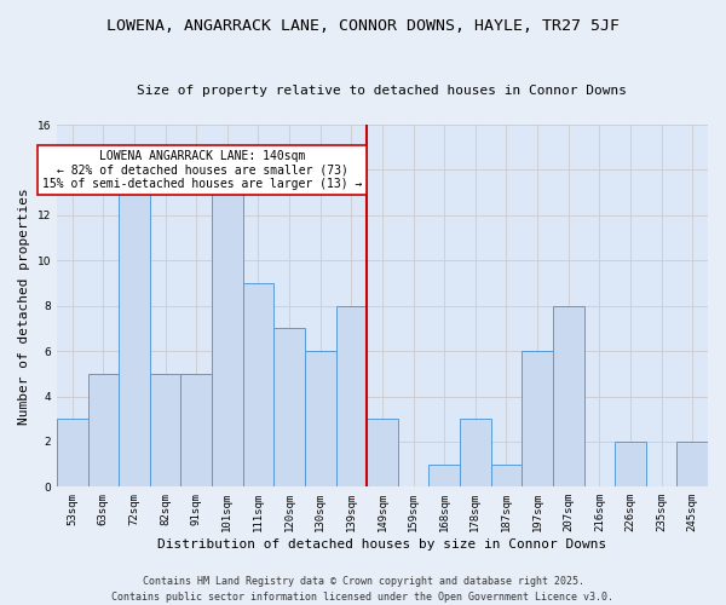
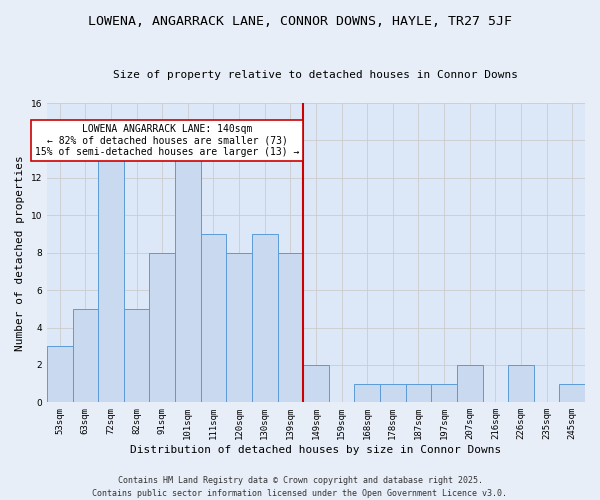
91sqm: 5 -> 8
120sqm: 7 -> 8
130sqm: 6 -> 9
149sqm: 3 -> 2
178sqm: 3 -> 1
197sqm: 6 -> 1
207sqm: 8 -> 2
245sqm: 2 -> 1
